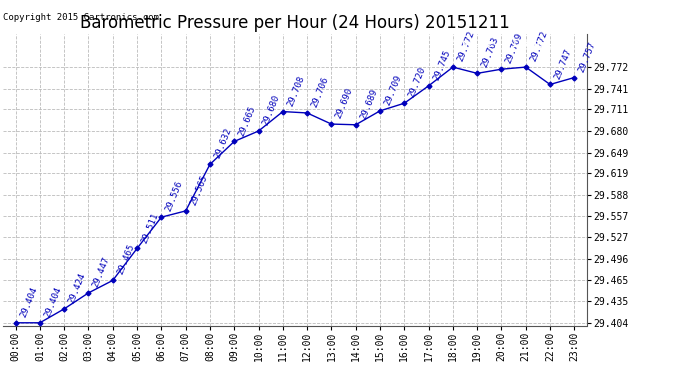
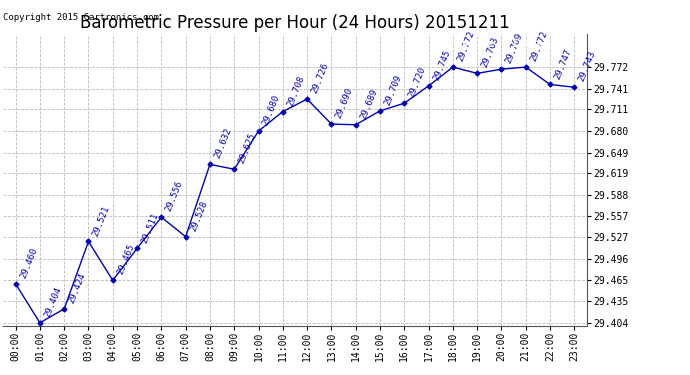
00:00: 29.404 -> 29.460
03:00: 29.447 -> 29.521
07:00: 29.565 -> 29.528
09:00: 29.665 -> 29.625
12:00: 29.706 -> 29.726
23:00: 29.757 -> 29.743
